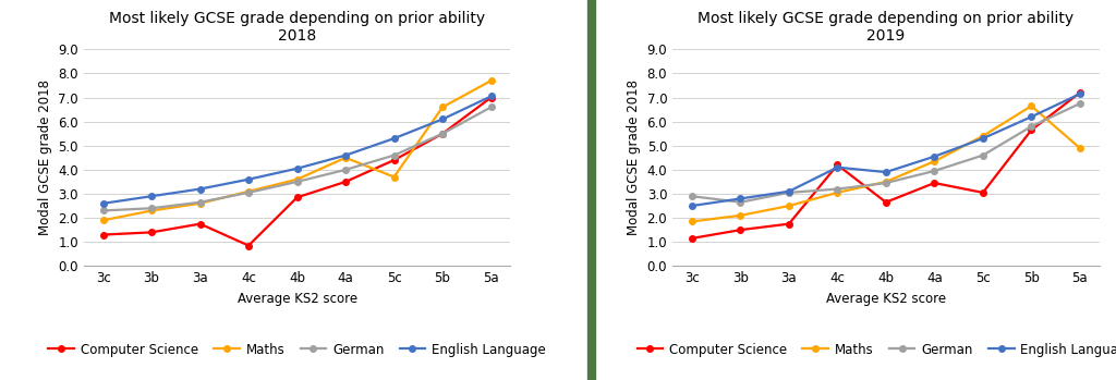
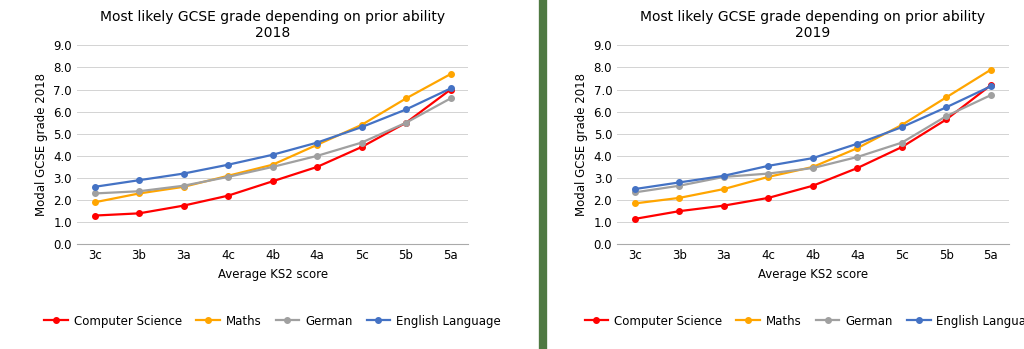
Most likely GCSE grade depending on prior ability 2018/Computer Science/4c: 0.85 -> 2.20
Most likely GCSE grade depending on prior ability 2018/Maths/5c: 3.7 -> 5.4
Most likely GCSE grade depending on prior ability 2019/German/3c: 2.90 -> 2.35
Most likely GCSE grade depending on prior ability 2019/Computer Science/4c: 4.20 -> 2.10
Most likely GCSE grade depending on prior ability 2019/English Language/4c: 4.10 -> 3.55
Most likely GCSE grade depending on prior ability 2019/Computer Science/5c: 3.05 -> 4.40
Most likely GCSE grade depending on prior ability 2019/Maths/5a: 4.90 -> 7.90
